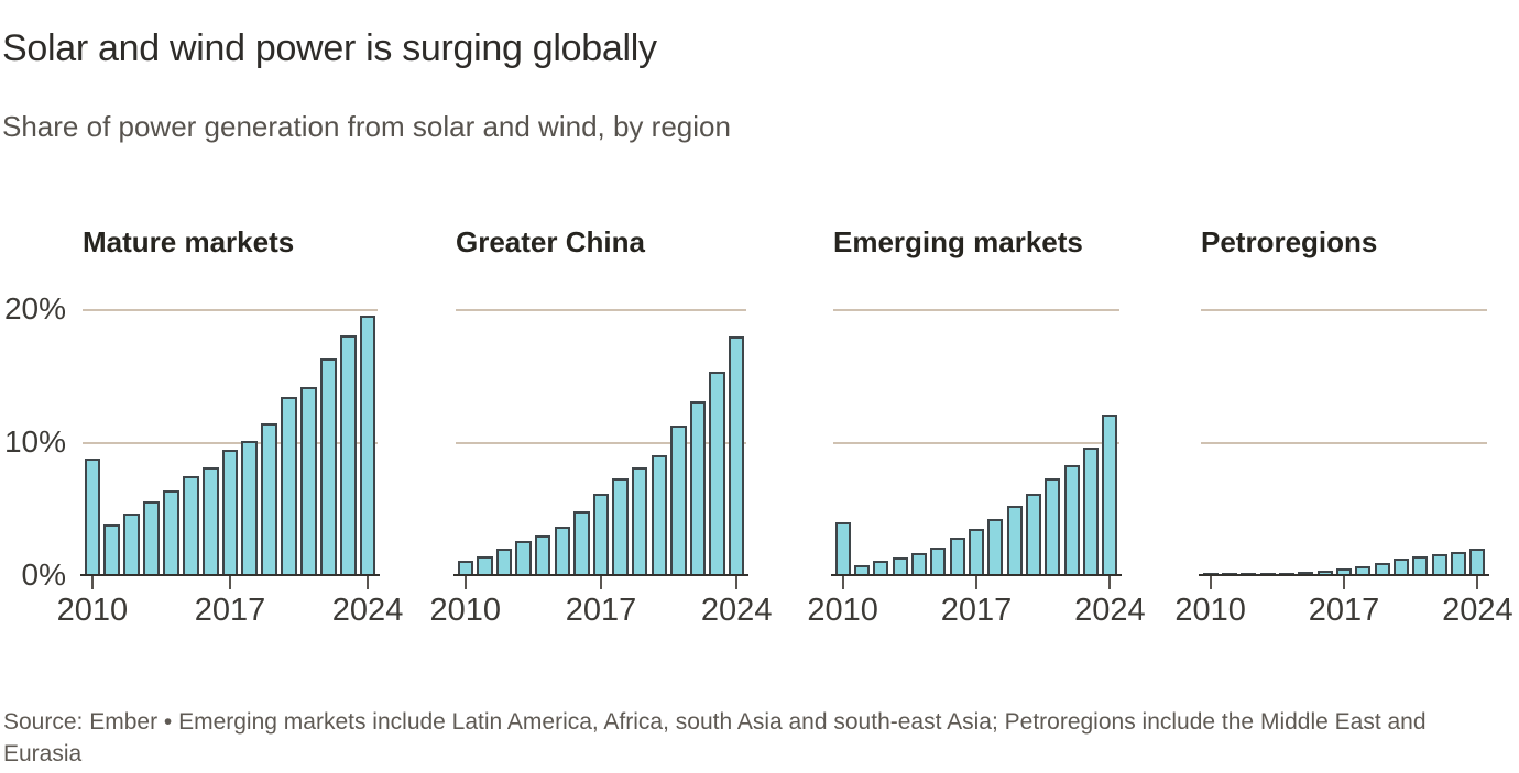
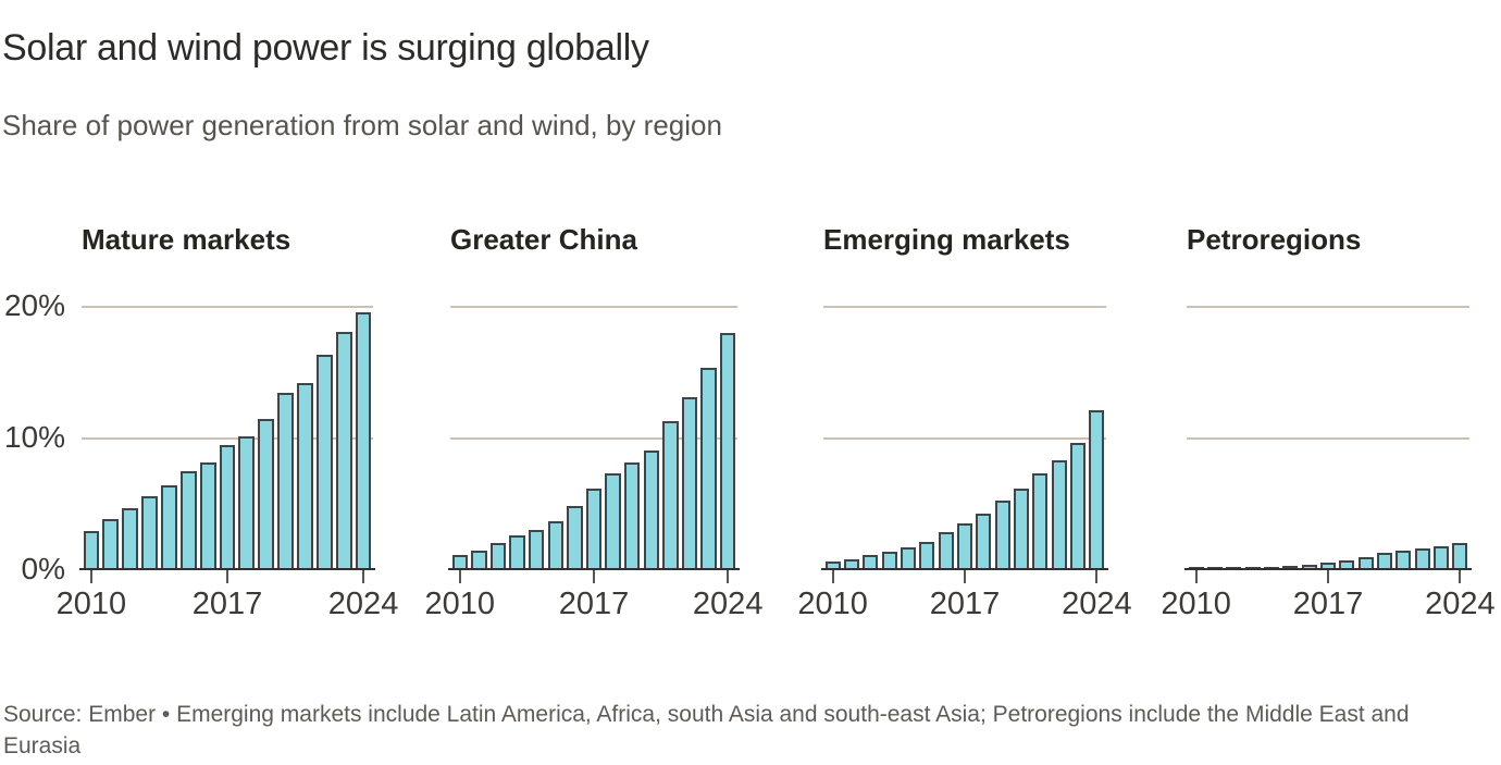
Mature markets/2010: 8.8% -> 2.9%
Emerging markets/2010: 4.0% -> 0.6%
